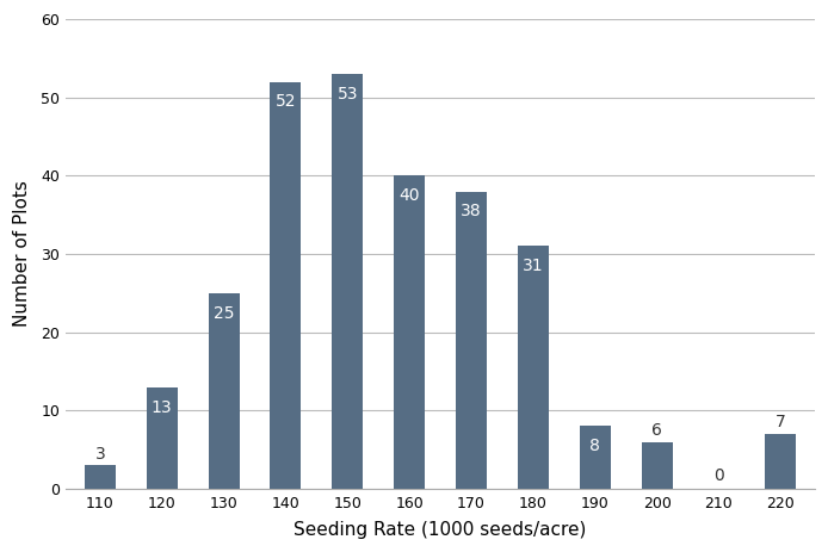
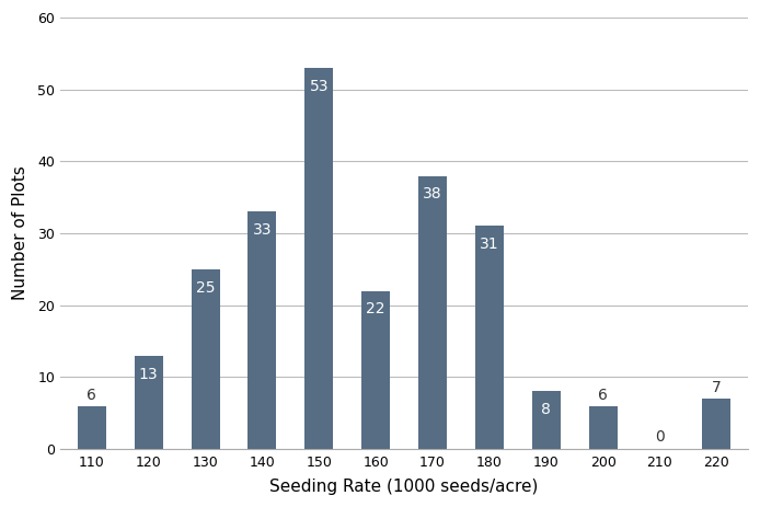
110: 3 -> 6
140: 52 -> 33
160: 40 -> 22
